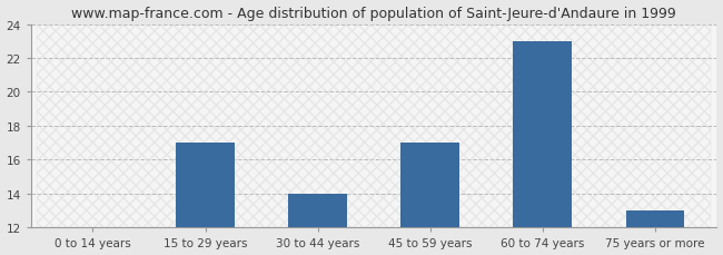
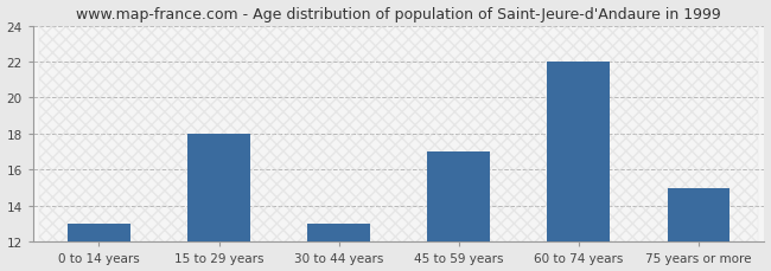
0 to 14 years: 12 -> 13
15 to 29 years: 17 -> 18
30 to 44 years: 14 -> 13
60 to 74 years: 23 -> 22
75 years or more: 13 -> 15
